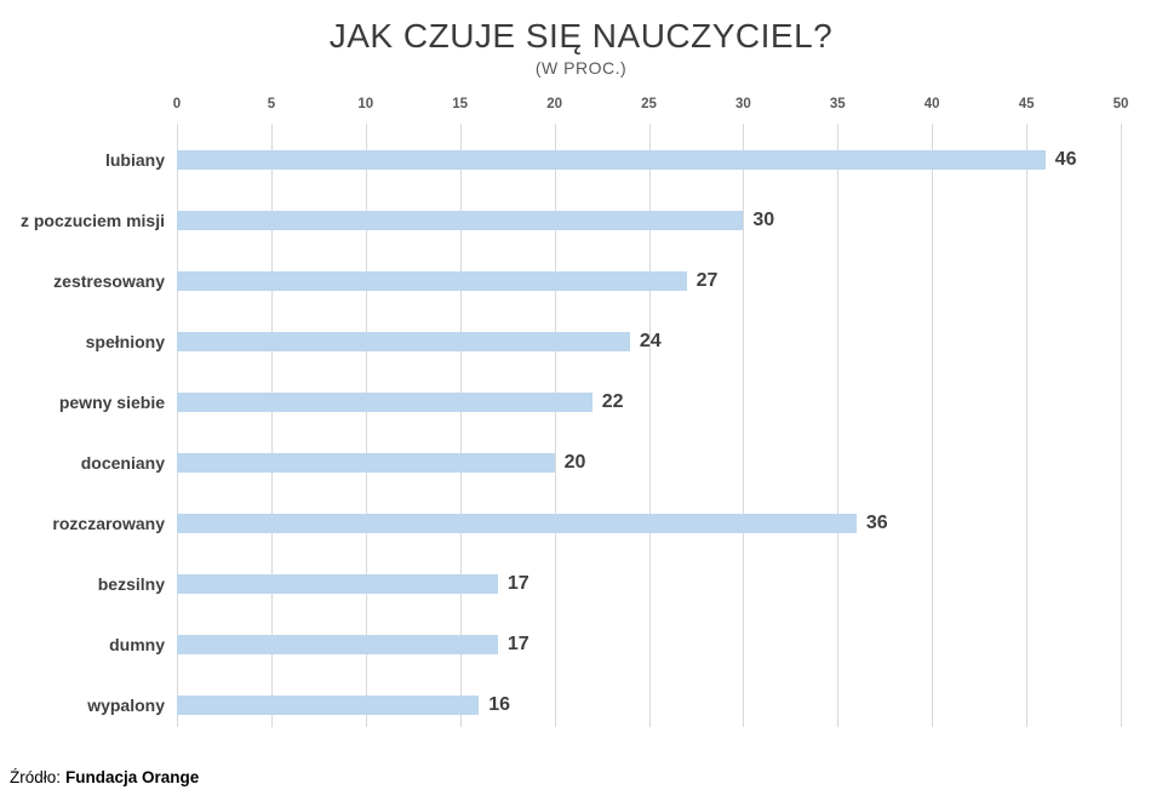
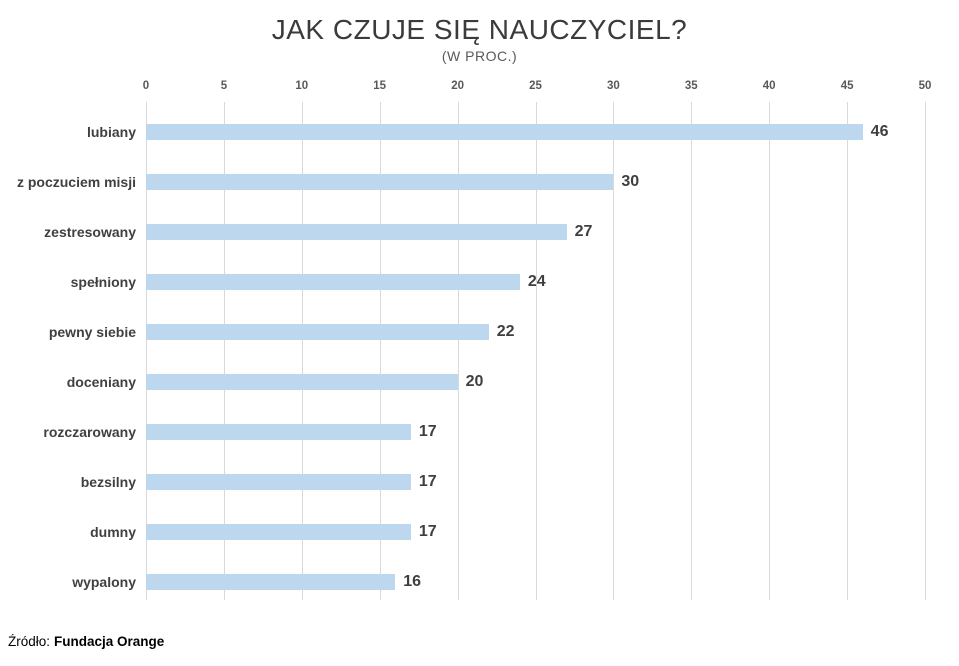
rozczarowany: 36 -> 17
